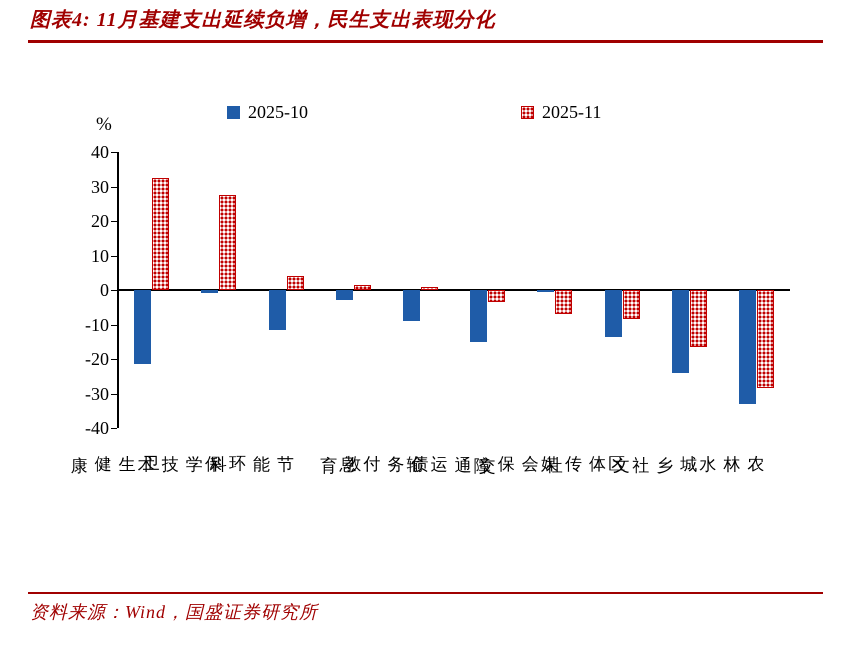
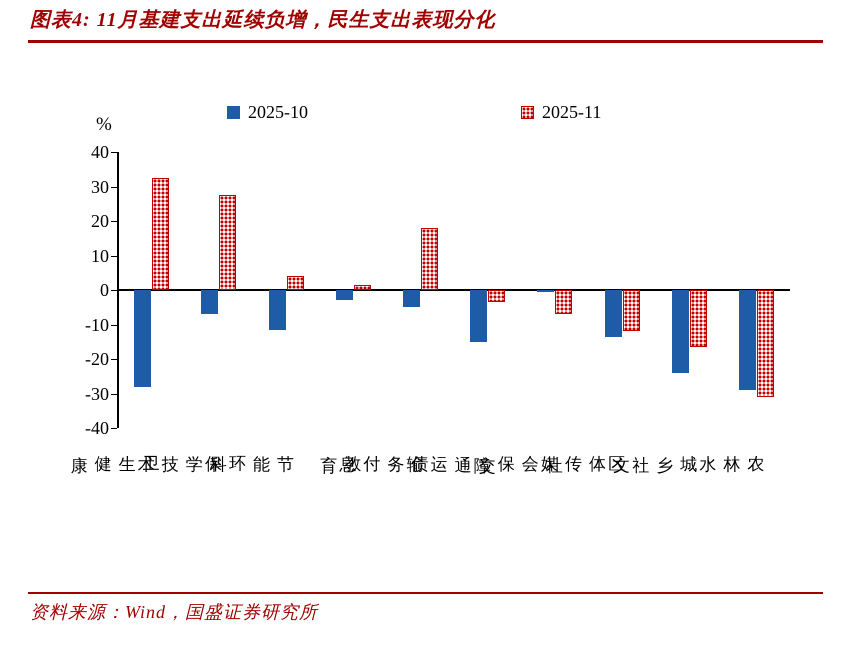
2025-10/卫生健康: -22 -> -28
2025-10/科学技术: -1 -> -7
2025-10/债务付息: -9 -> -5
2025-11/债务付息: 1 -> 18
2025-11/文体传媒: -8 -> -12
2025-10/农林水: -33 -> -29
2025-11/农林水: -28 -> -31
